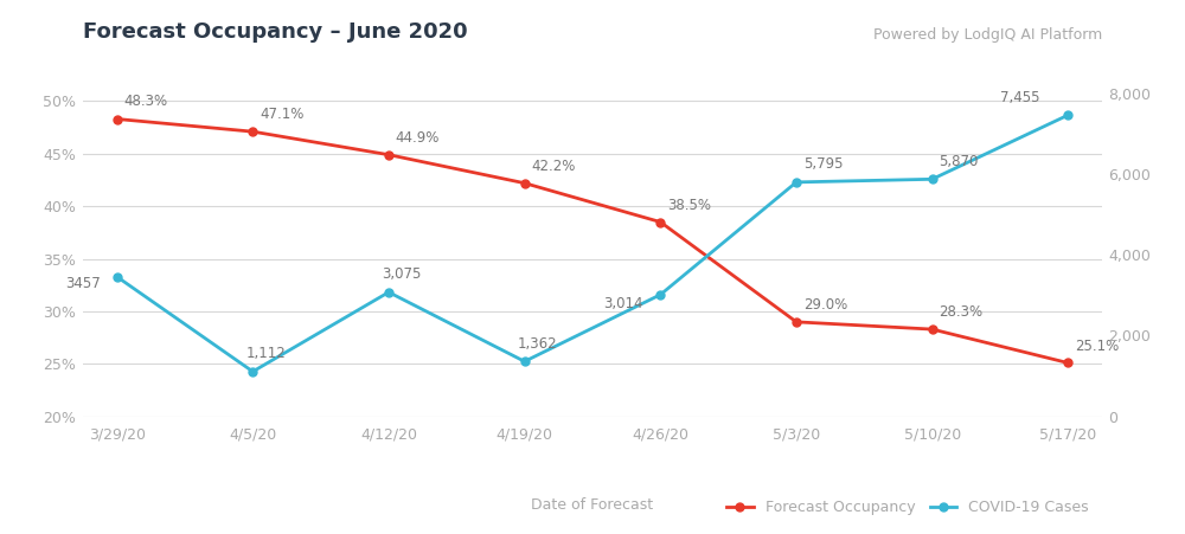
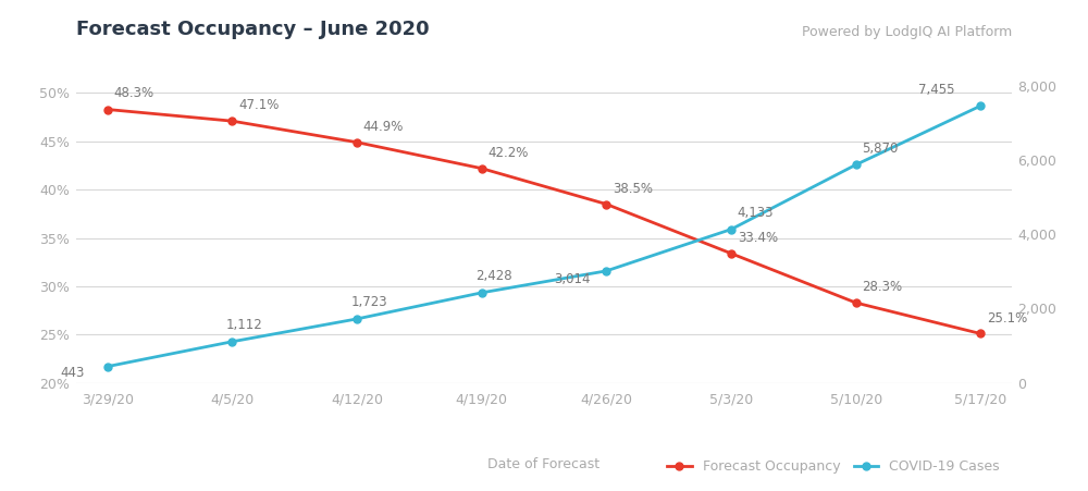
COVID-19 Cases/3/29/20: 3457 -> 443
COVID-19 Cases/4/12/20: 3,075 -> 1,723
COVID-19 Cases/4/19/20: 1,362 -> 2,428
Forecast Occupancy/5/3/20: 29.0% -> 33.4%
COVID-19 Cases/5/3/20: 5,795 -> 4,133
